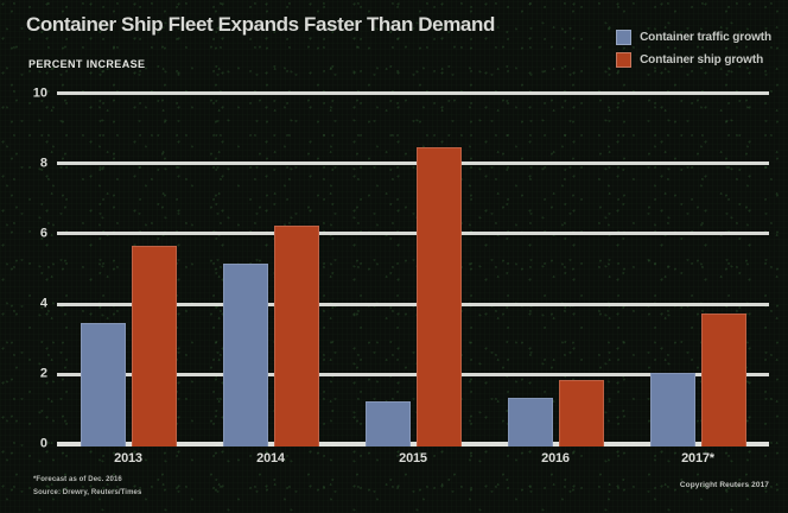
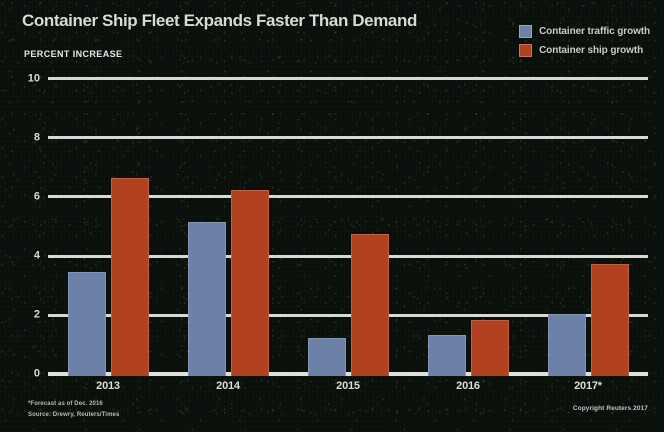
Container ship growth/2013: 5.7 -> 6.7
Container ship growth/2015: 8.5 -> 4.8
